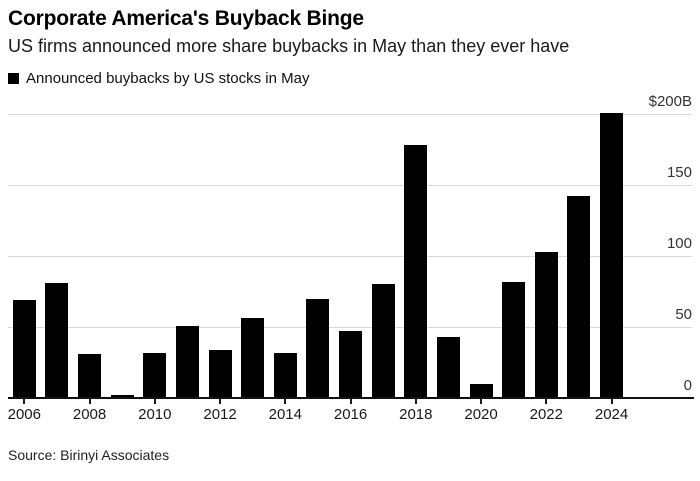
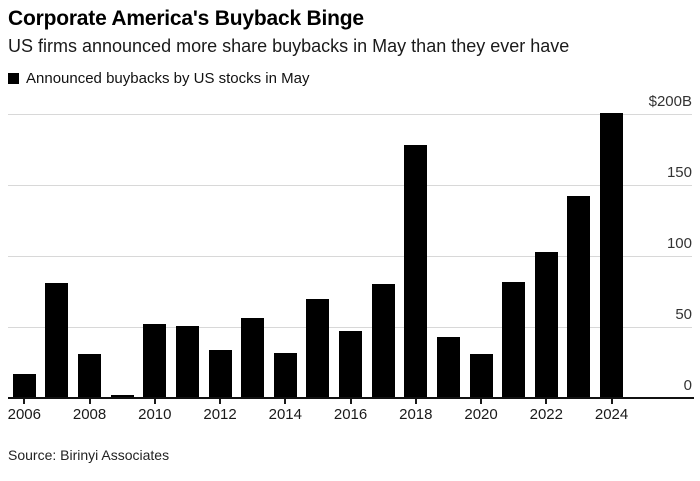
2006: $69B -> $17B
2010: $32B -> $52B
2020: $10B -> $31B
